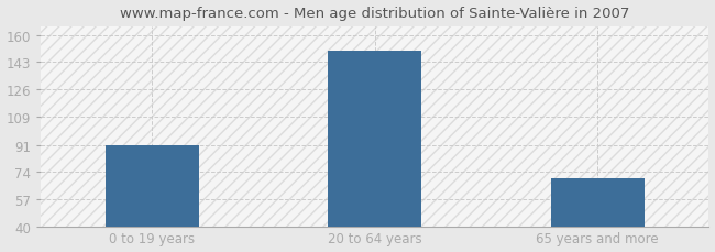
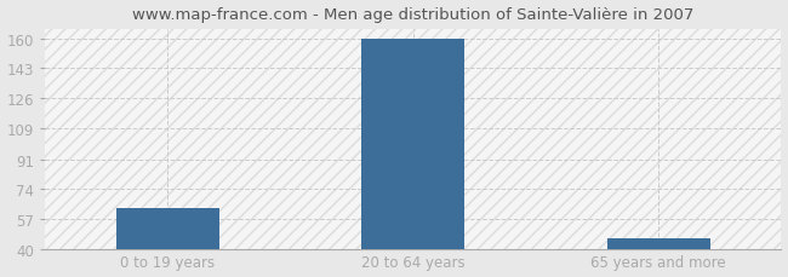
0 to 19 years: 91 -> 63
20 to 64 years: 150 -> 160
65 years and more: 70 -> 46
